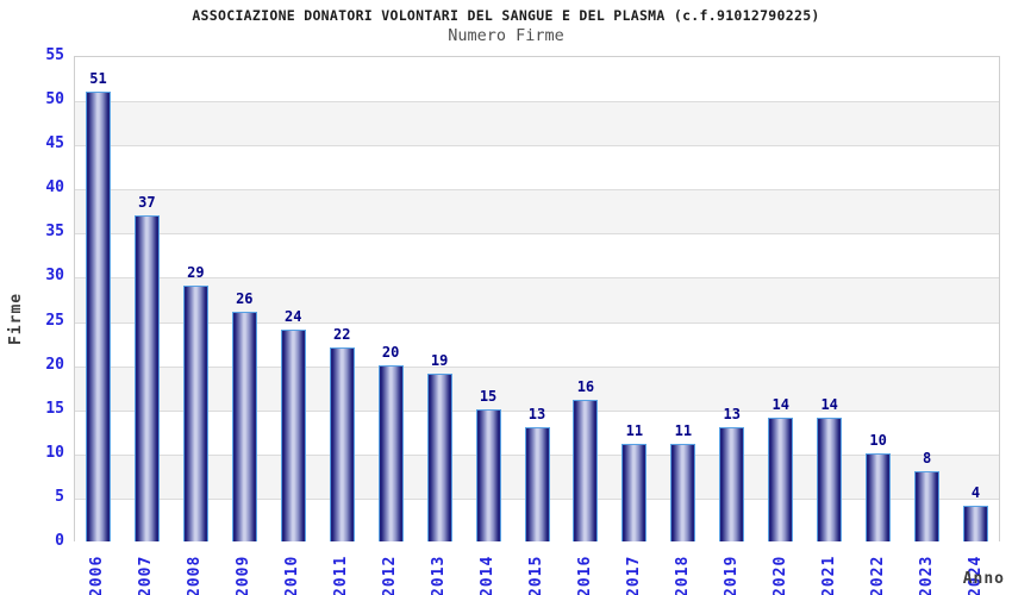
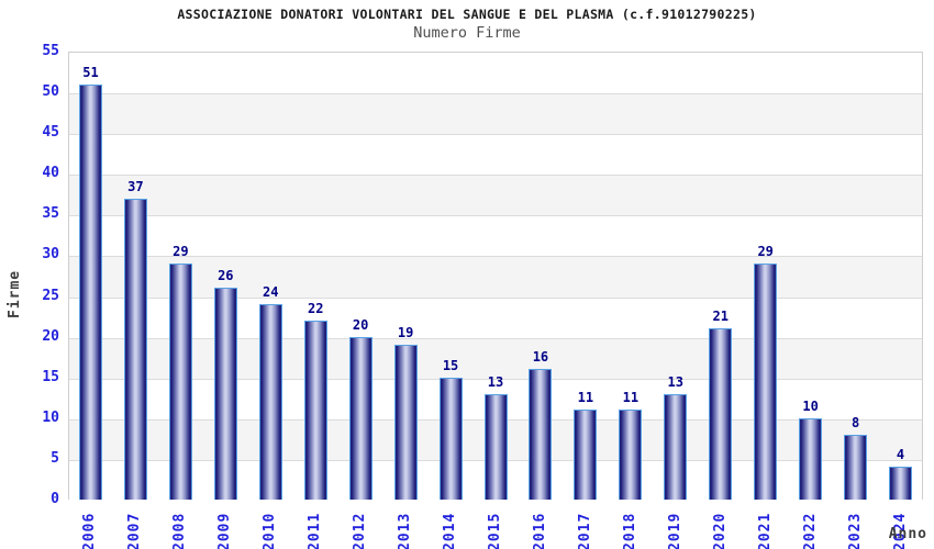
2020: 14 -> 21
2021: 14 -> 29
